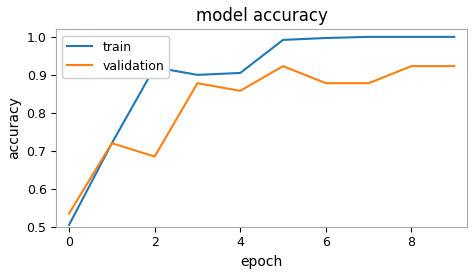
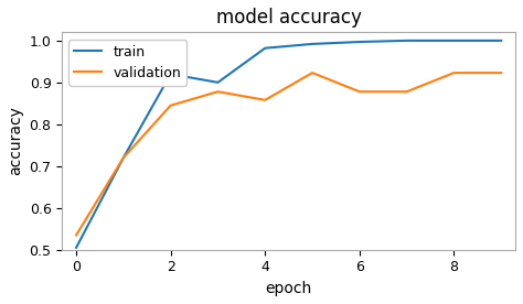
validation/2: 0.685 -> 0.845
train/4: 0.905 -> 0.982
